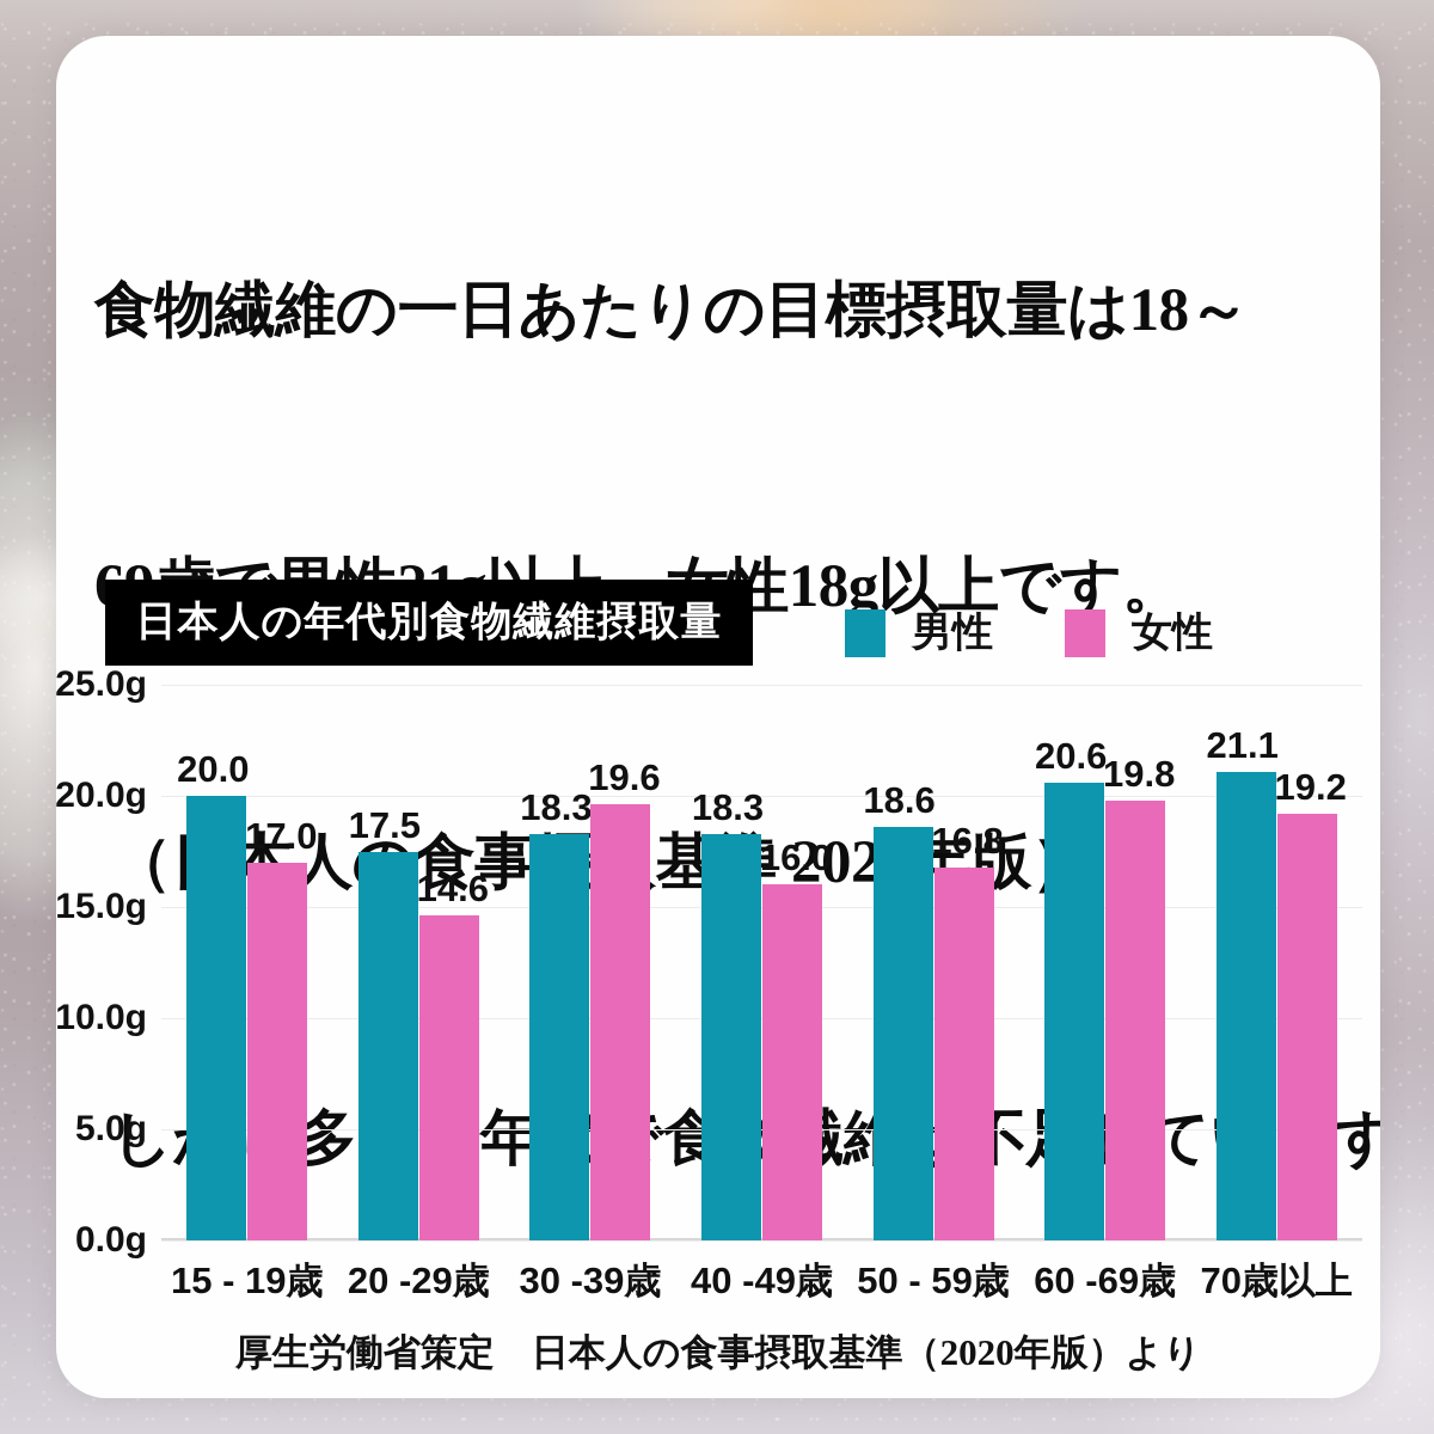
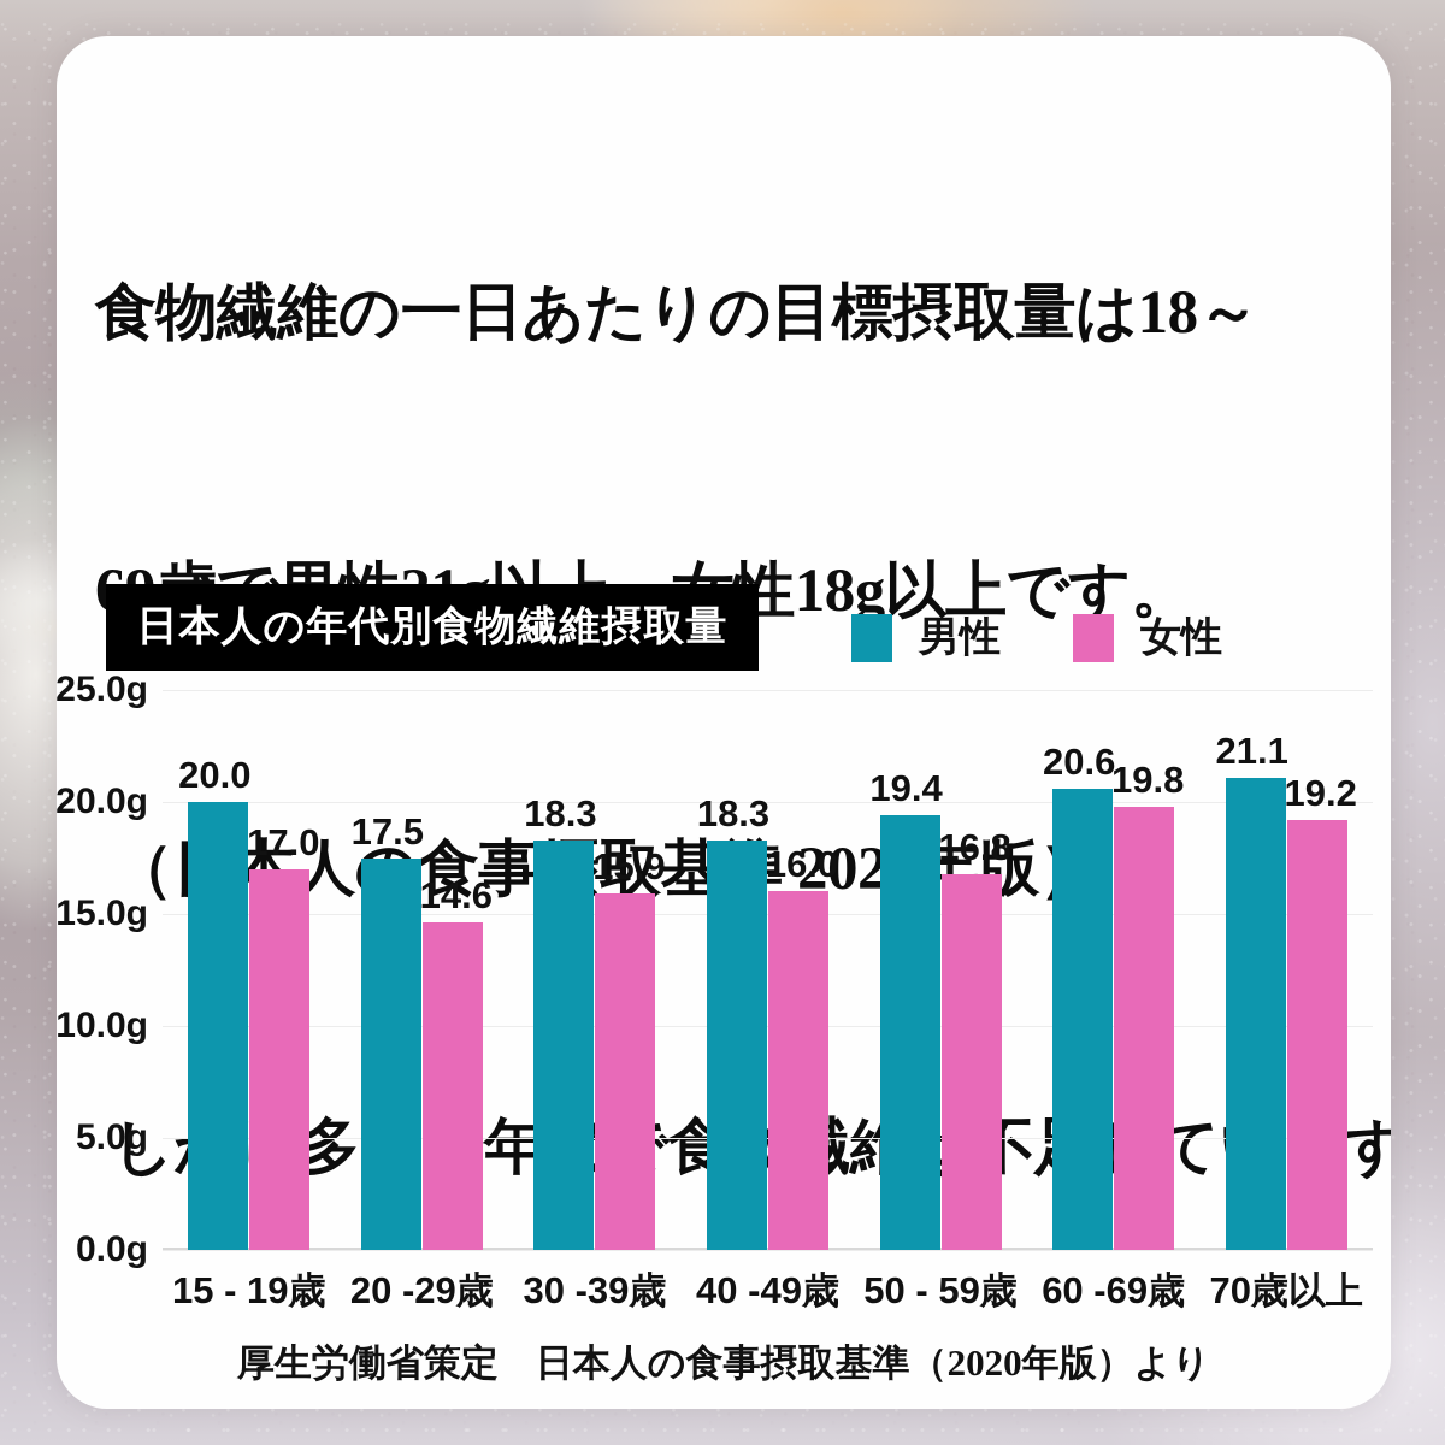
女性/30 -39歳: 19.6 -> 15.9
男性/50 - 59歳: 18.6 -> 19.4
